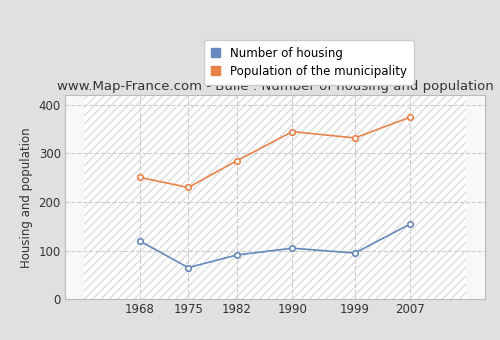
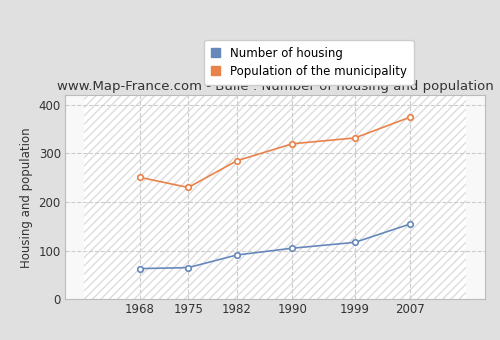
Number of housing/1968: 120 -> 63
Population of the municipality/1990: 345 -> 320
Number of housing/1999: 95 -> 117
